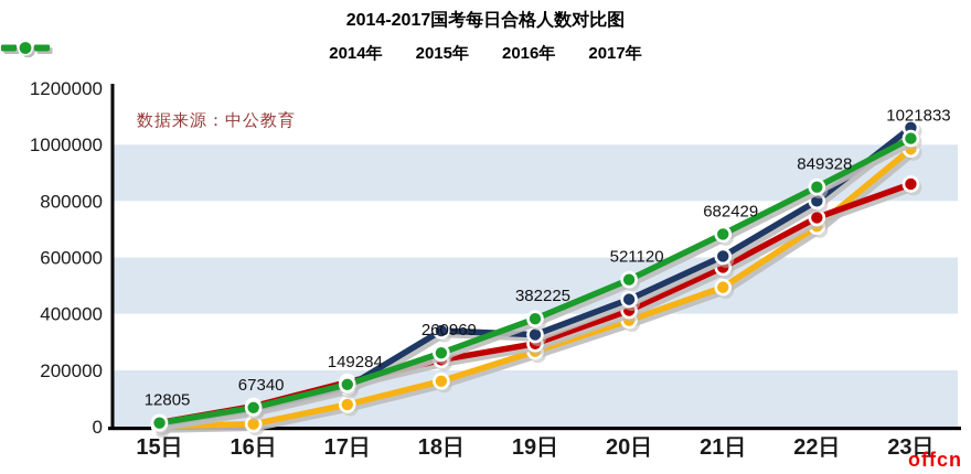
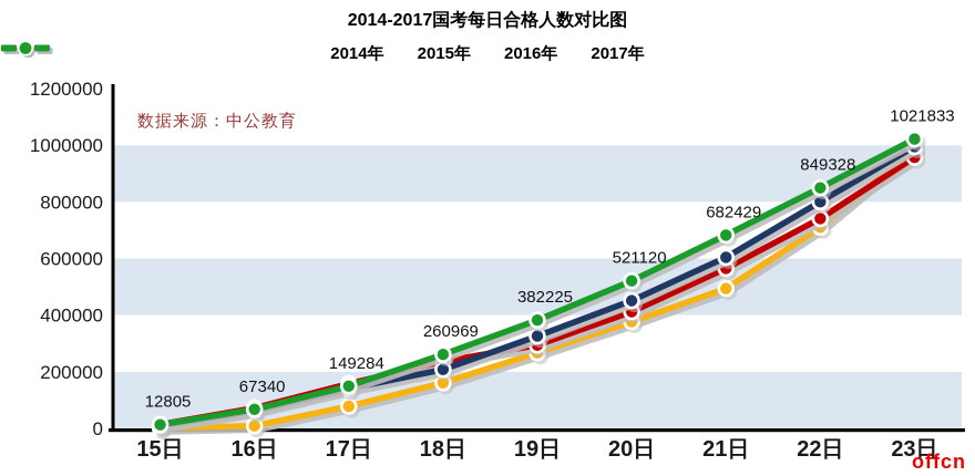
2016年/18日: 340000 -> 210000
2015年/23日: 860000 -> 960000
2016年/23日: 1060000 -> 1000000
